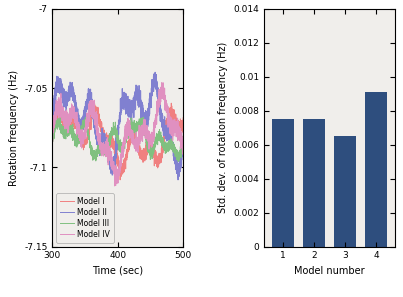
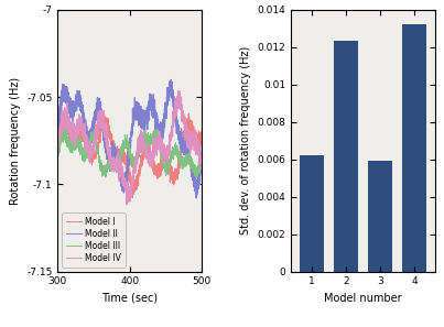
1: 0.0075 -> 0.0062
2: 0.0075 -> 0.0123
3: 0.0065 -> 0.0060
4: 0.0091 -> 0.0132
